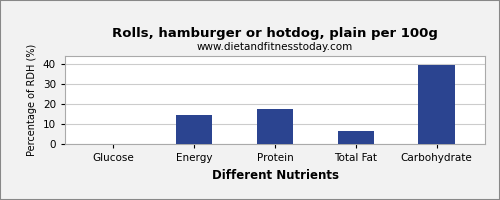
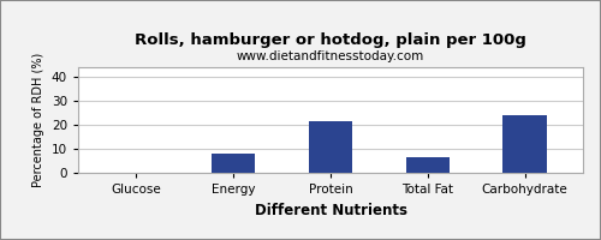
Energy: 14.5 -> 8.0
Protein: 17.5 -> 21.5
Carbohydrate: 39.5 -> 24.0
